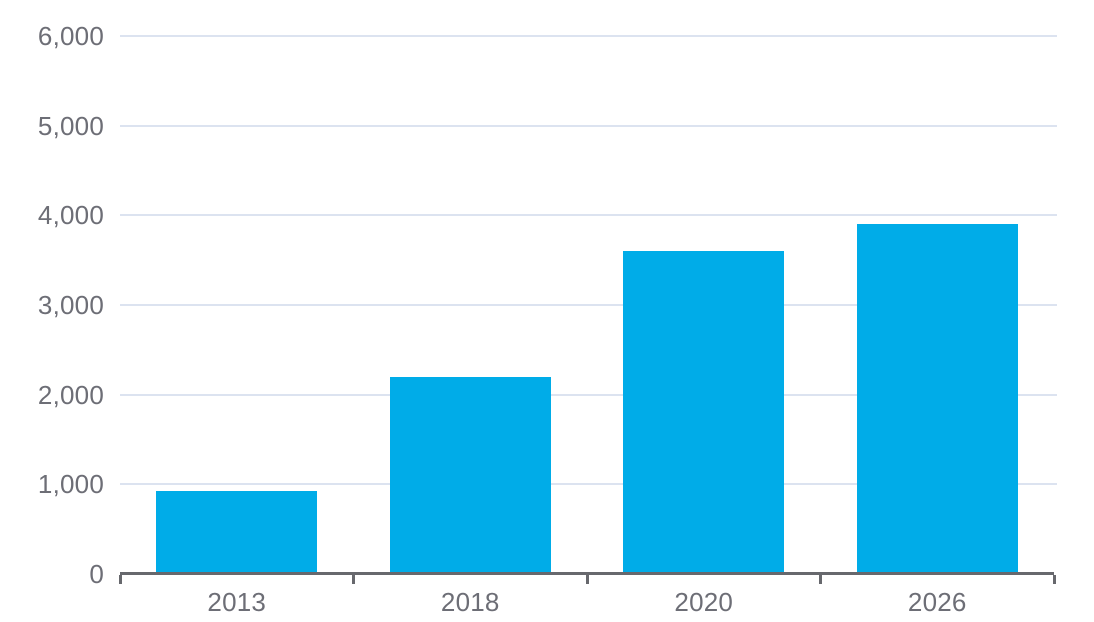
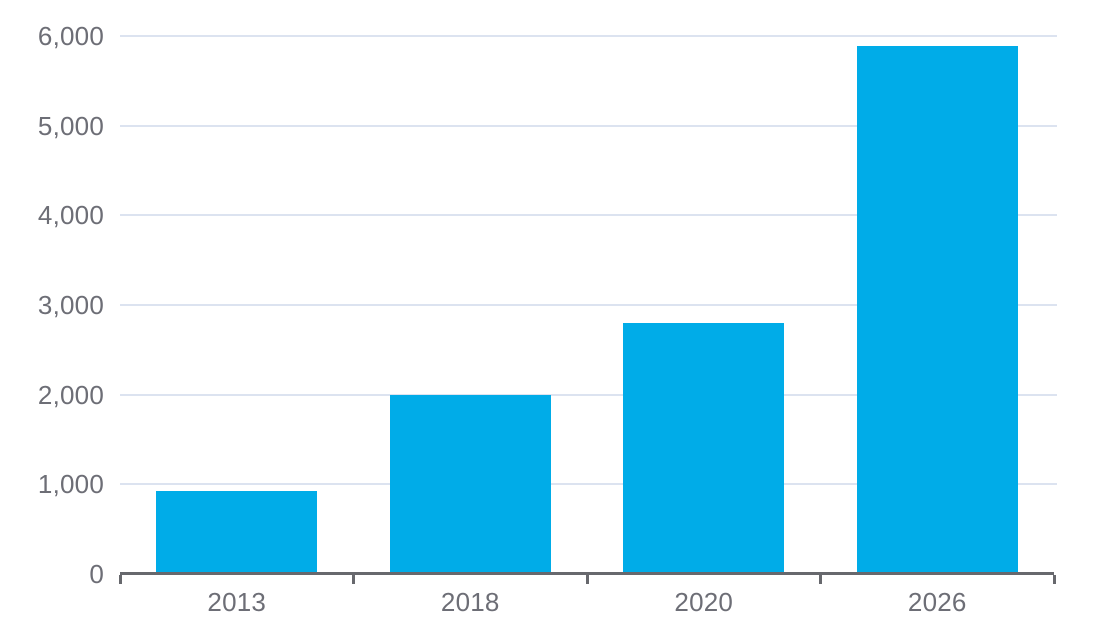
2018: 2200 -> 2000
2020: 3600 -> 2800
2026: 3900 -> 5900
